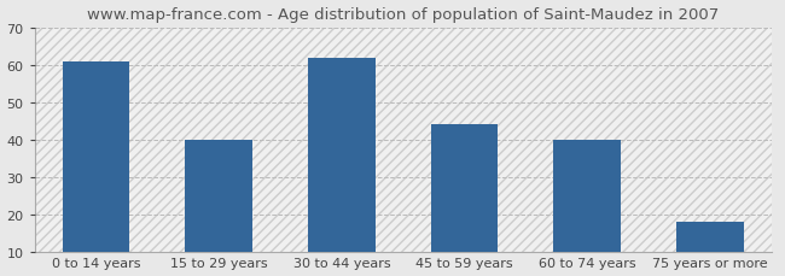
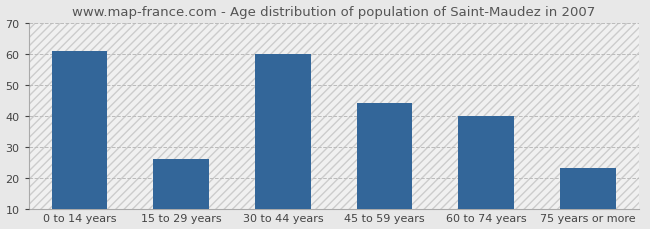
15 to 29 years: 40 -> 26
30 to 44 years: 62 -> 60
75 years or more: 18 -> 23
